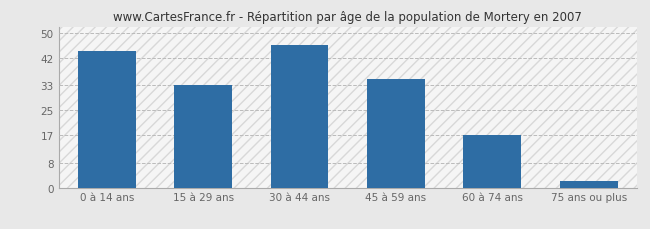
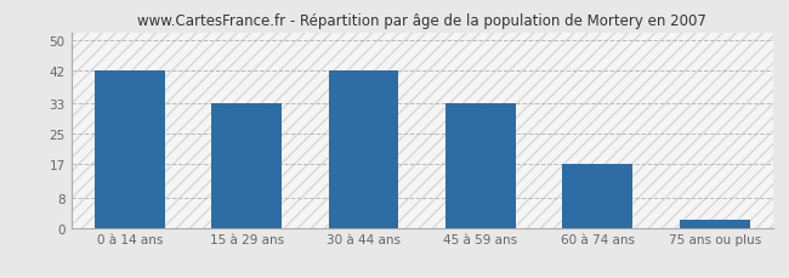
0 à 14 ans: 44 -> 42
30 à 44 ans: 46 -> 42
45 à 59 ans: 35 -> 33
